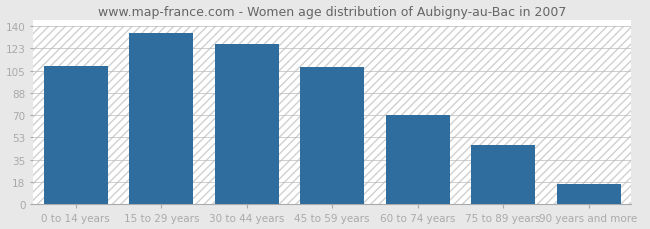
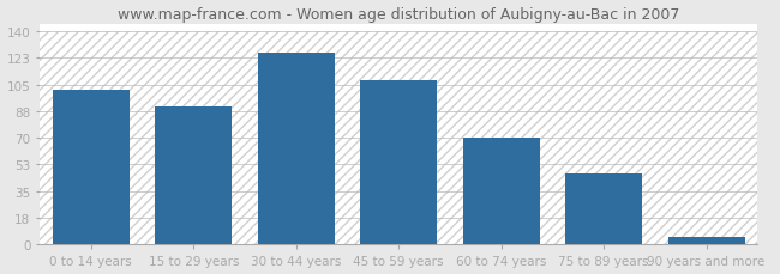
0 to 14 years: 109 -> 102
15 to 29 years: 135 -> 91
90 years and more: 16 -> 5
